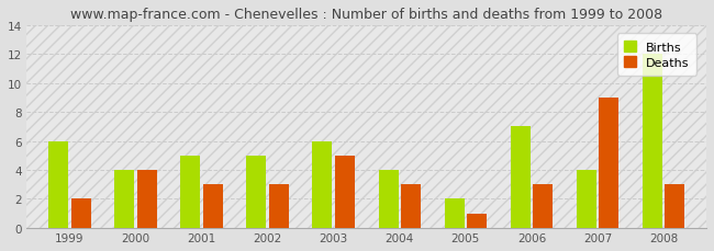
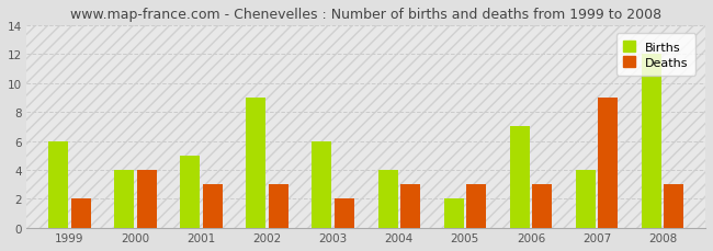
Births/2002: 5 -> 9
Deaths/2003: 5 -> 2
Deaths/2005: 1 -> 3
